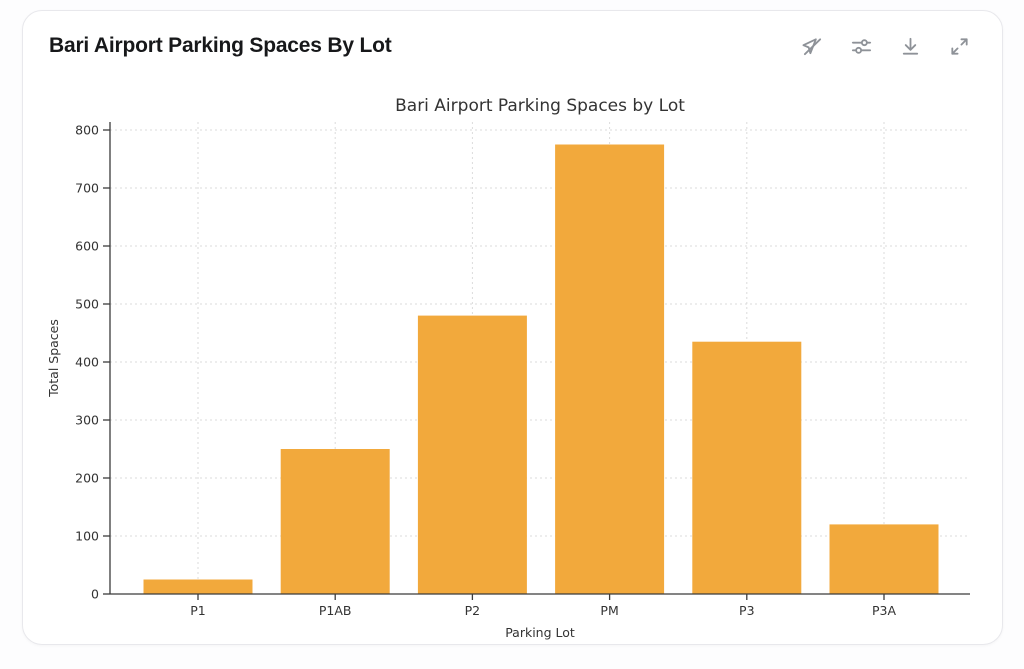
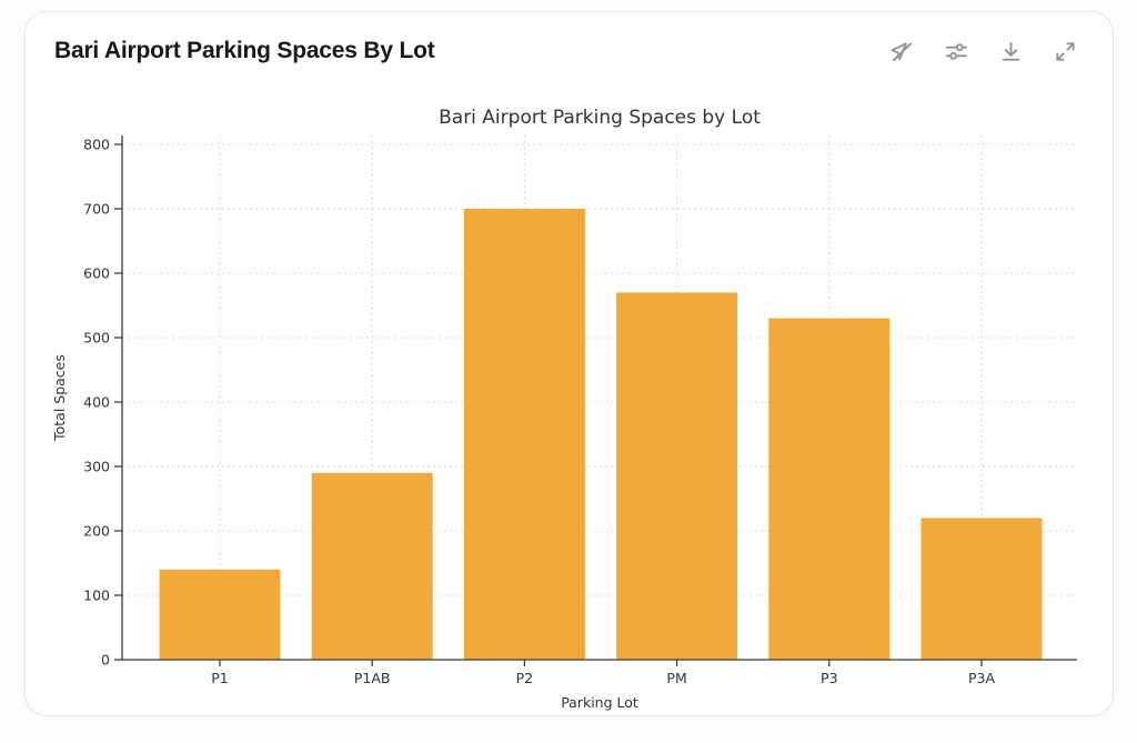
P1: 20 -> 140
P1AB: 250 -> 290
P2: 480 -> 700
PM: 780 -> 570
P3: 440 -> 530
P3A: 120 -> 220
